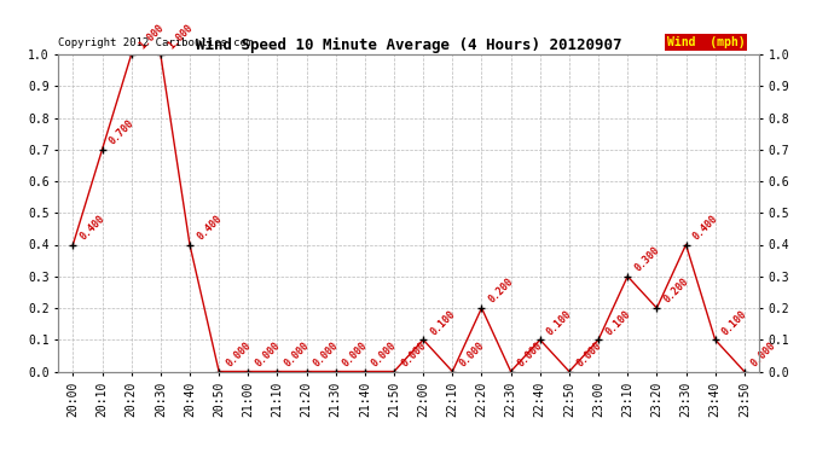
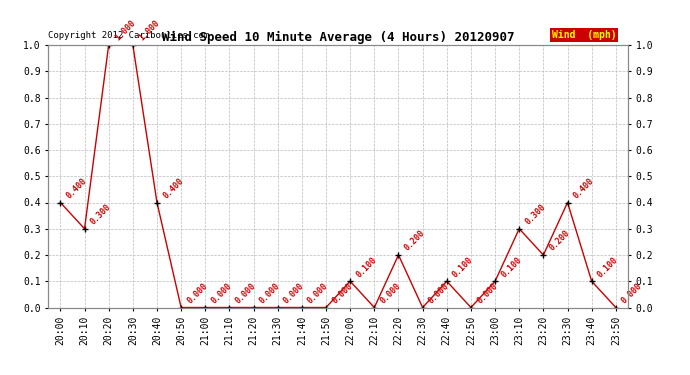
20:10: 0.700 -> 0.300
